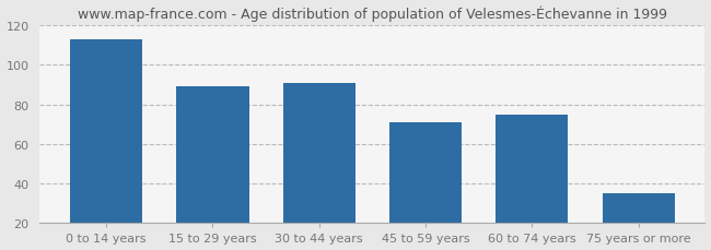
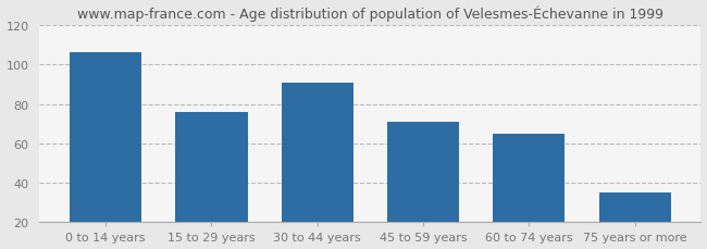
0 to 14 years: 113 -> 106
15 to 29 years: 89 -> 76
60 to 74 years: 75 -> 65
